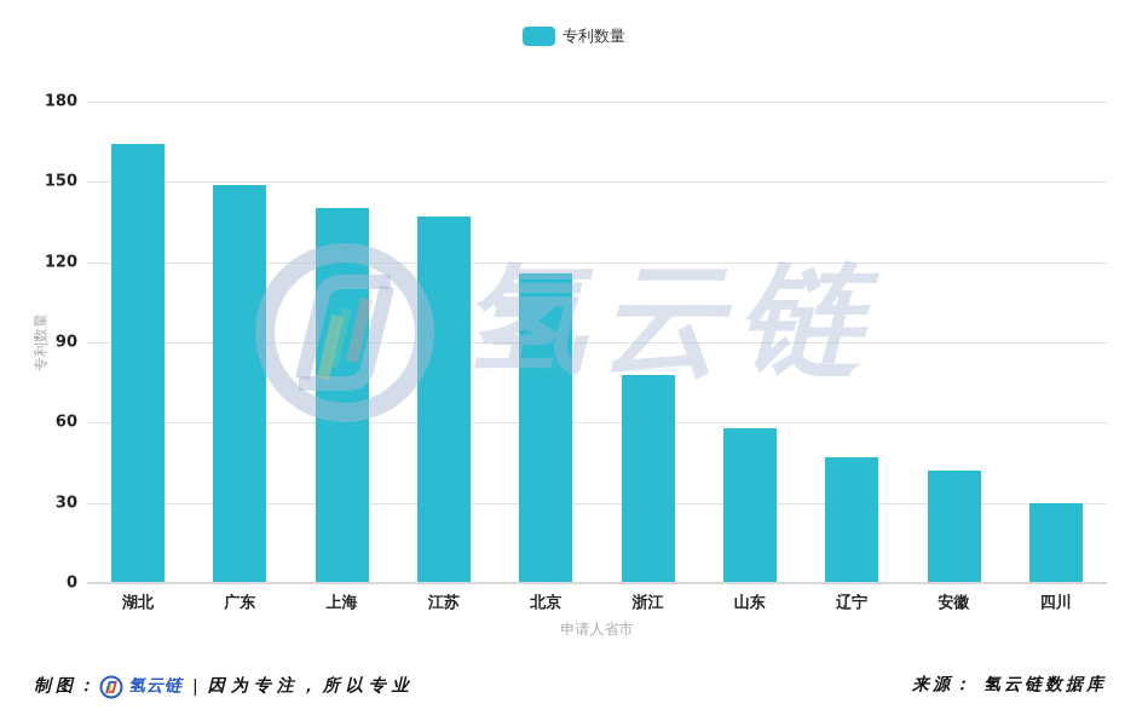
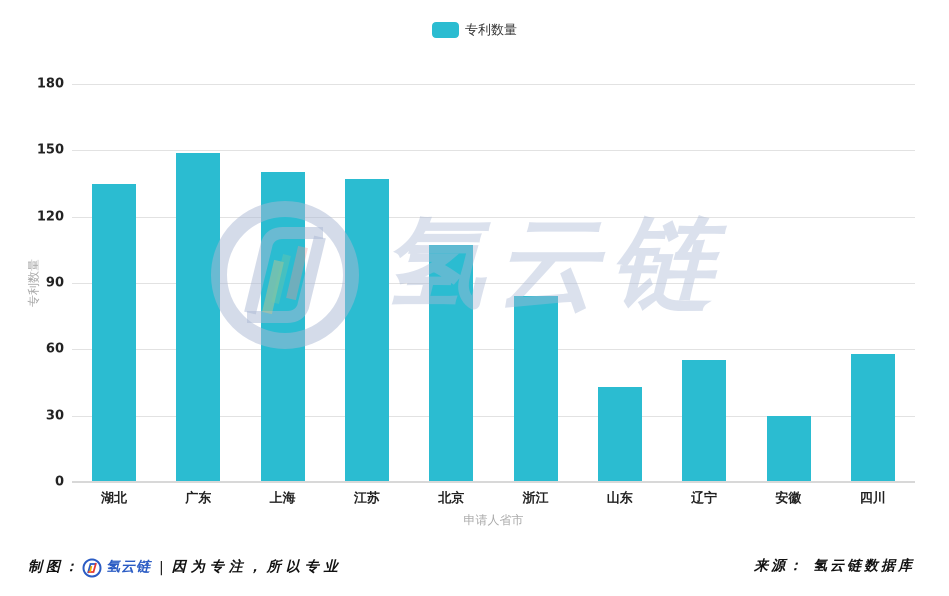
湖北: 164 -> 135
北京: 116 -> 107
浙江: 78 -> 84
山东: 58 -> 43
辽宁: 47 -> 55
安徽: 42 -> 30
四川: 30 -> 58
